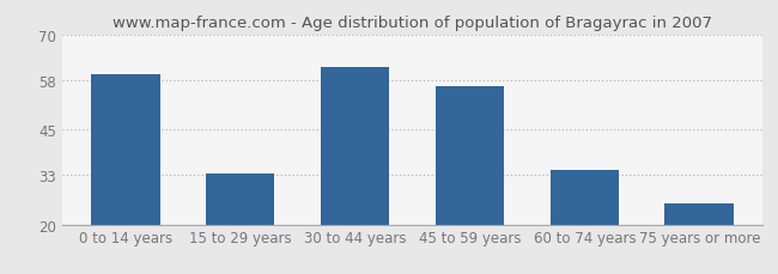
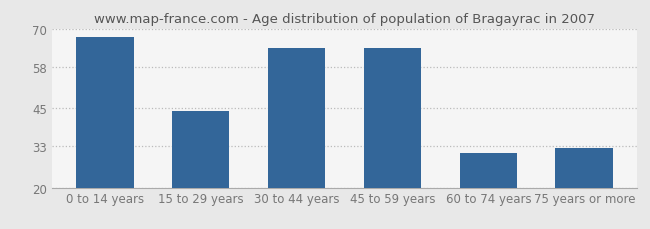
0 to 14 years: 59.5 -> 67.5
15 to 29 years: 33.5 -> 44.0
30 to 44 years: 61.5 -> 64.0
45 to 59 years: 56.5 -> 64.0
60 to 74 years: 34.5 -> 31.0
75 years or more: 25.5 -> 32.5
